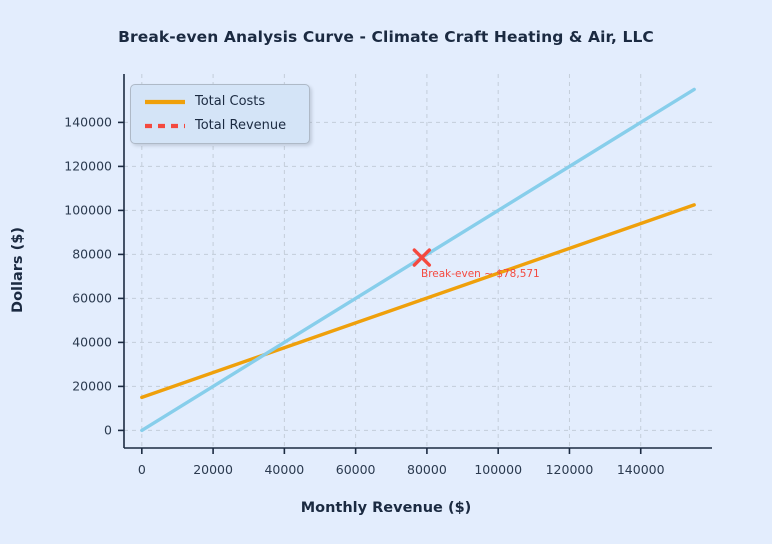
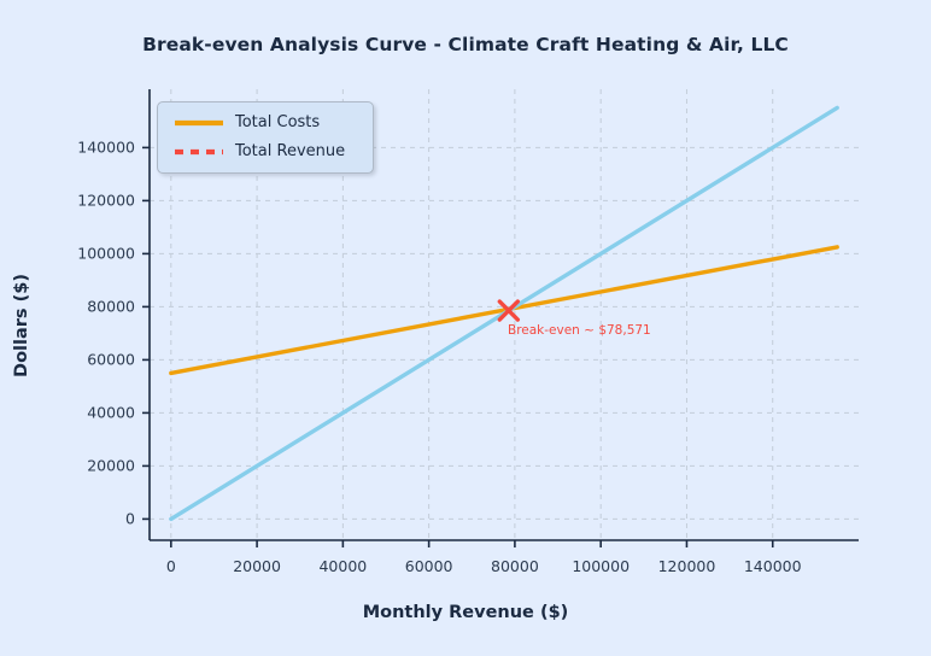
Total Costs/0: 15000 -> 55000
